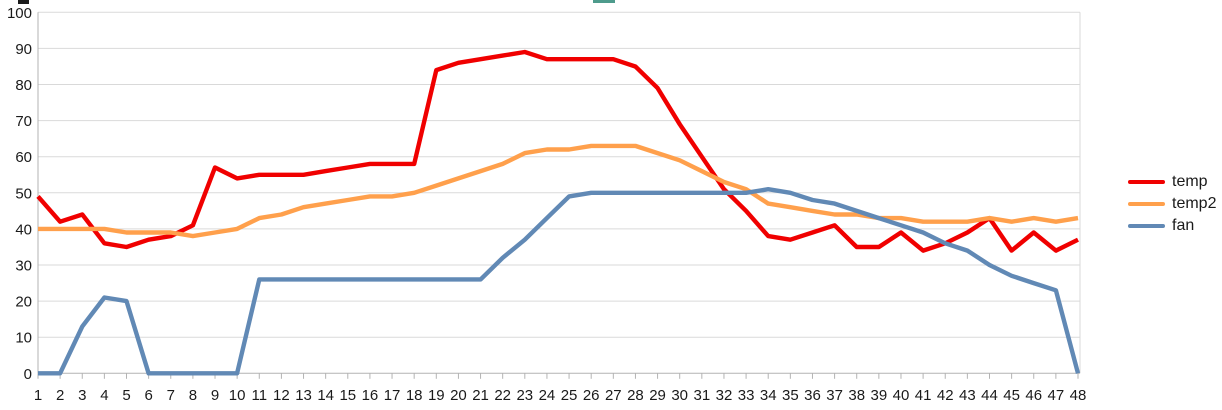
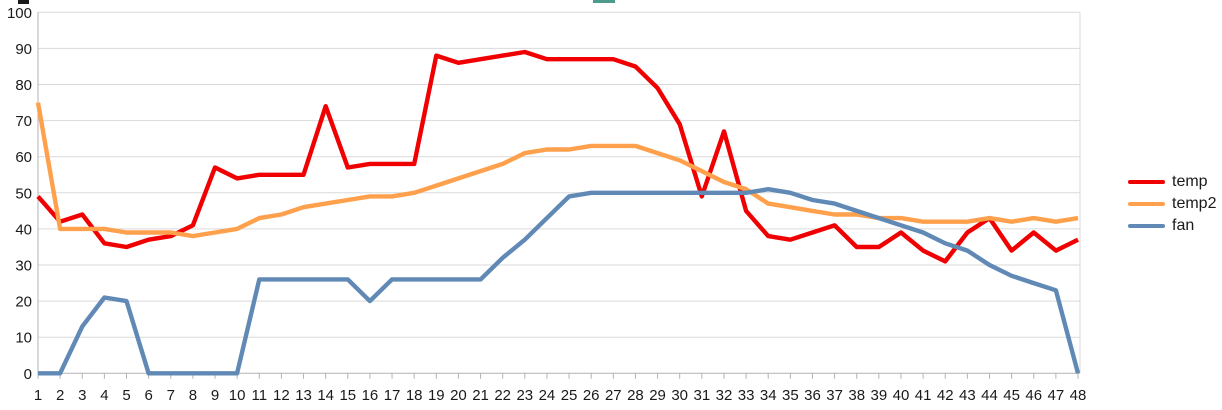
temp2/1: 40 -> 75
temp/14: 56 -> 74
fan/16: 26 -> 20
temp/19: 84 -> 88
temp/31: 60 -> 49
temp/32: 51 -> 67
temp/42: 36 -> 31
